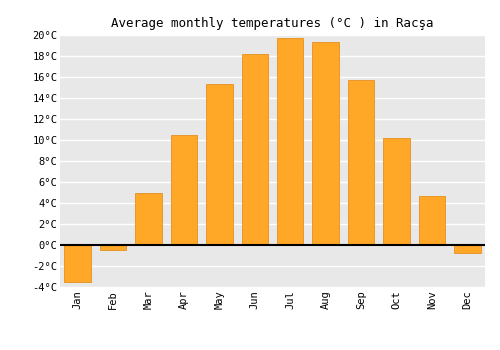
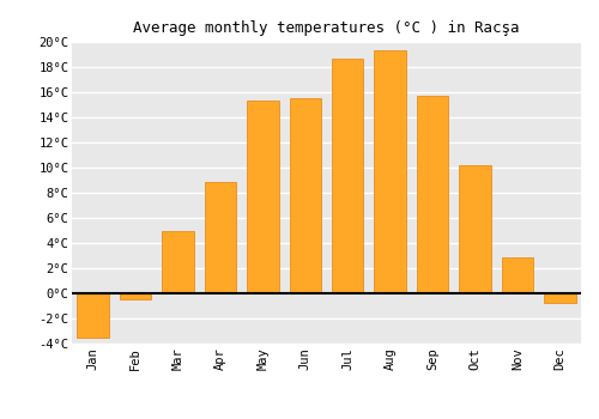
Apr: 10.5°C -> 8.9°C
Jun: 18.2°C -> 15.5°C
Jul: 19.7°C -> 18.7°C
Nov: 4.7°C -> 2.9°C
